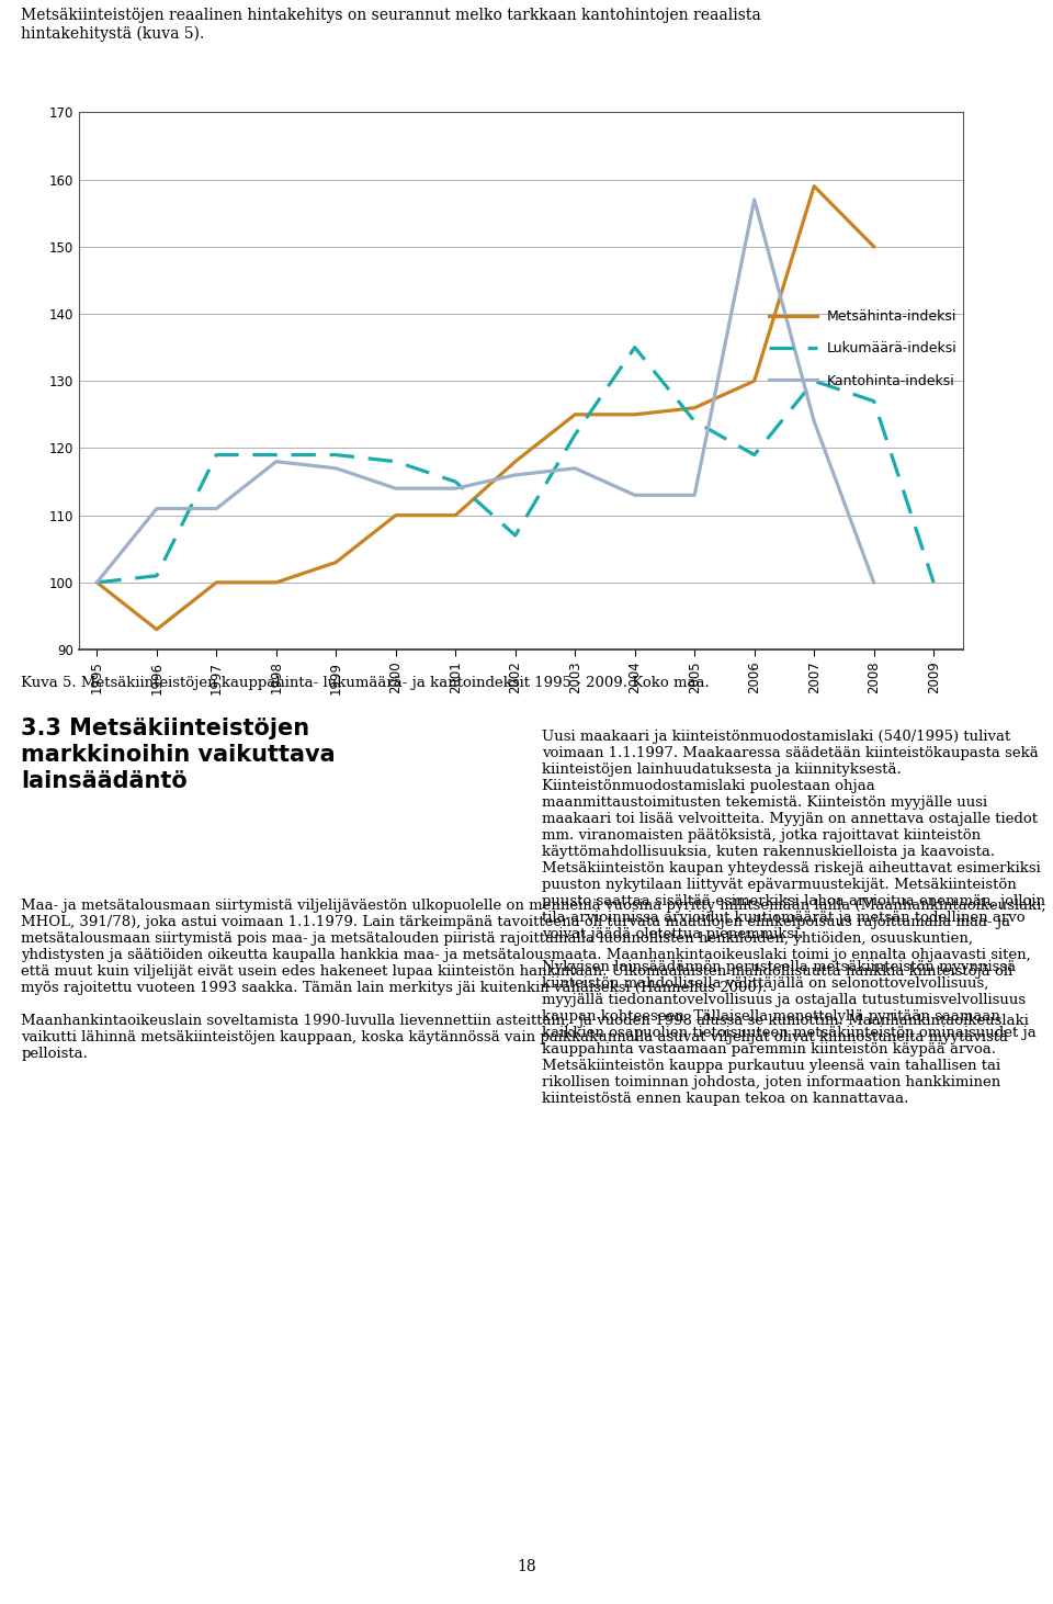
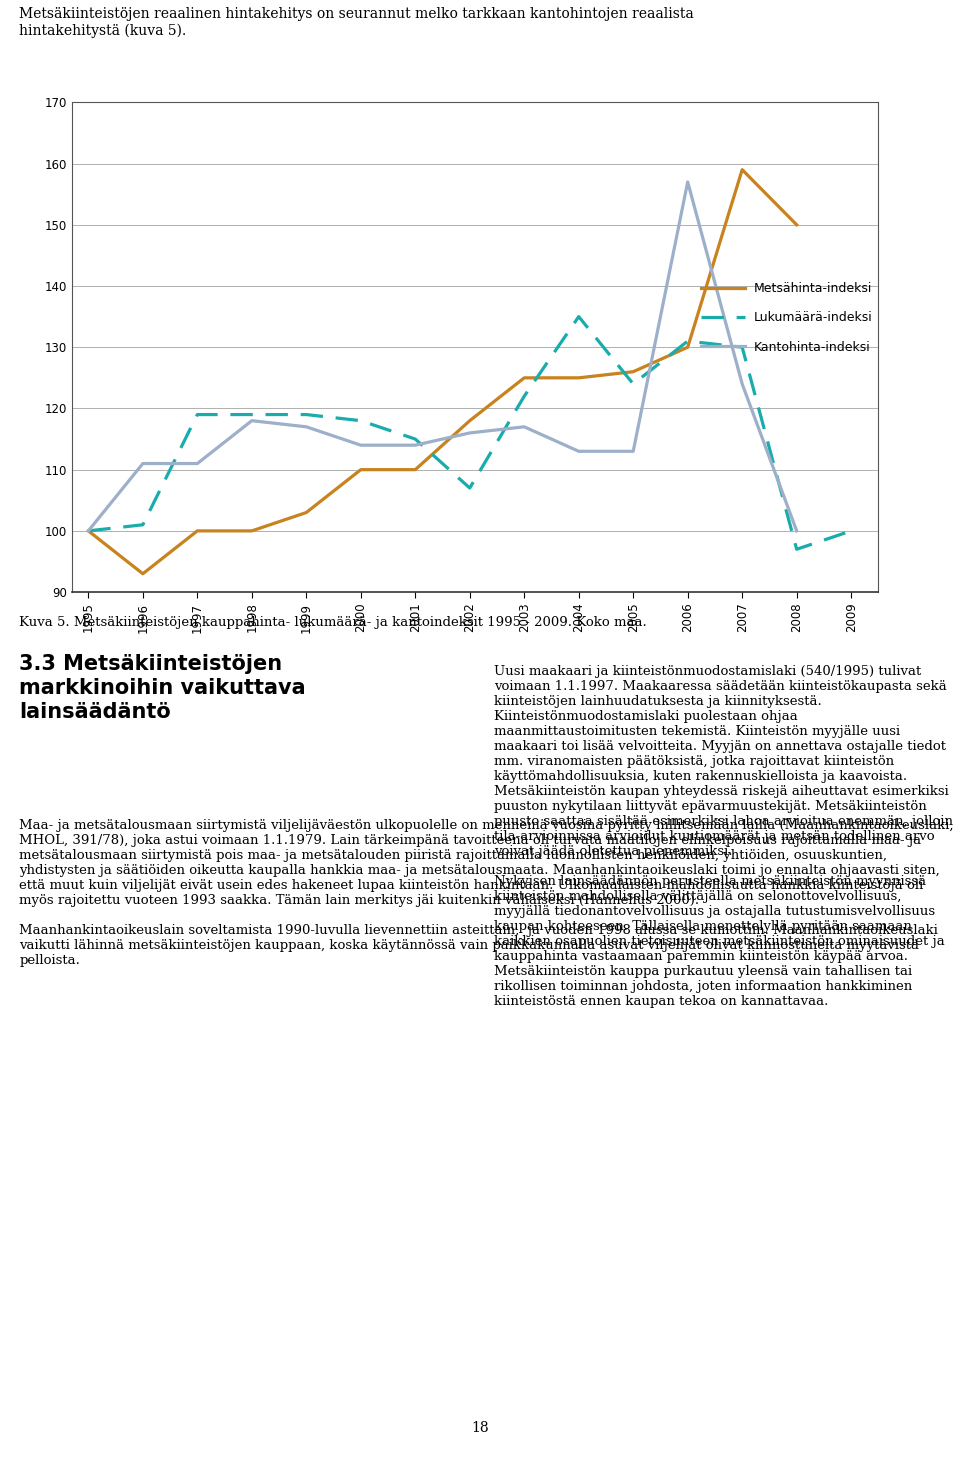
Lukumäärä-indeksi/2006: 119 -> 131
Lukumäärä-indeksi/2008: 127 -> 97
